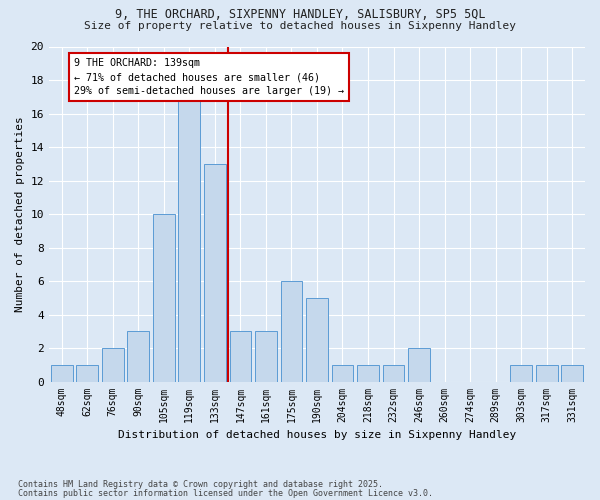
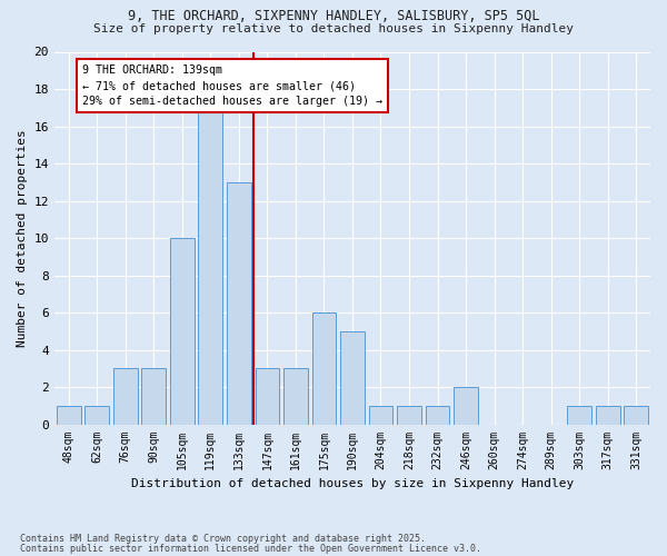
76sqm: 2 -> 3
